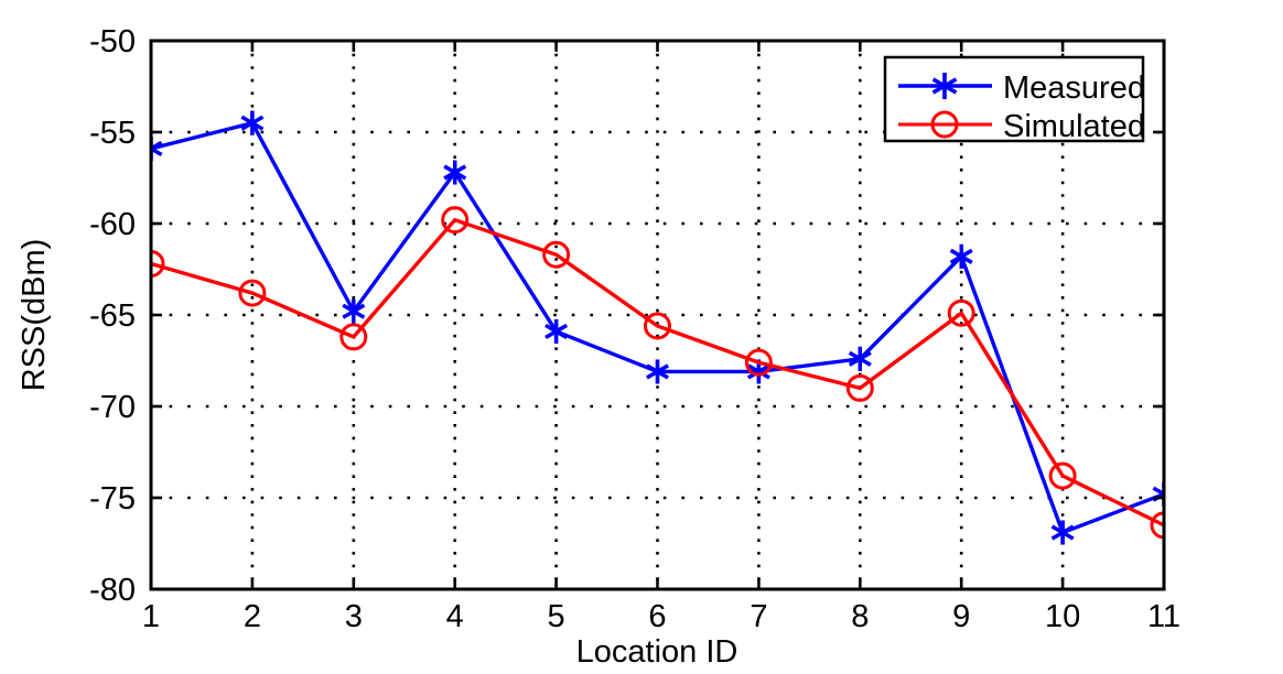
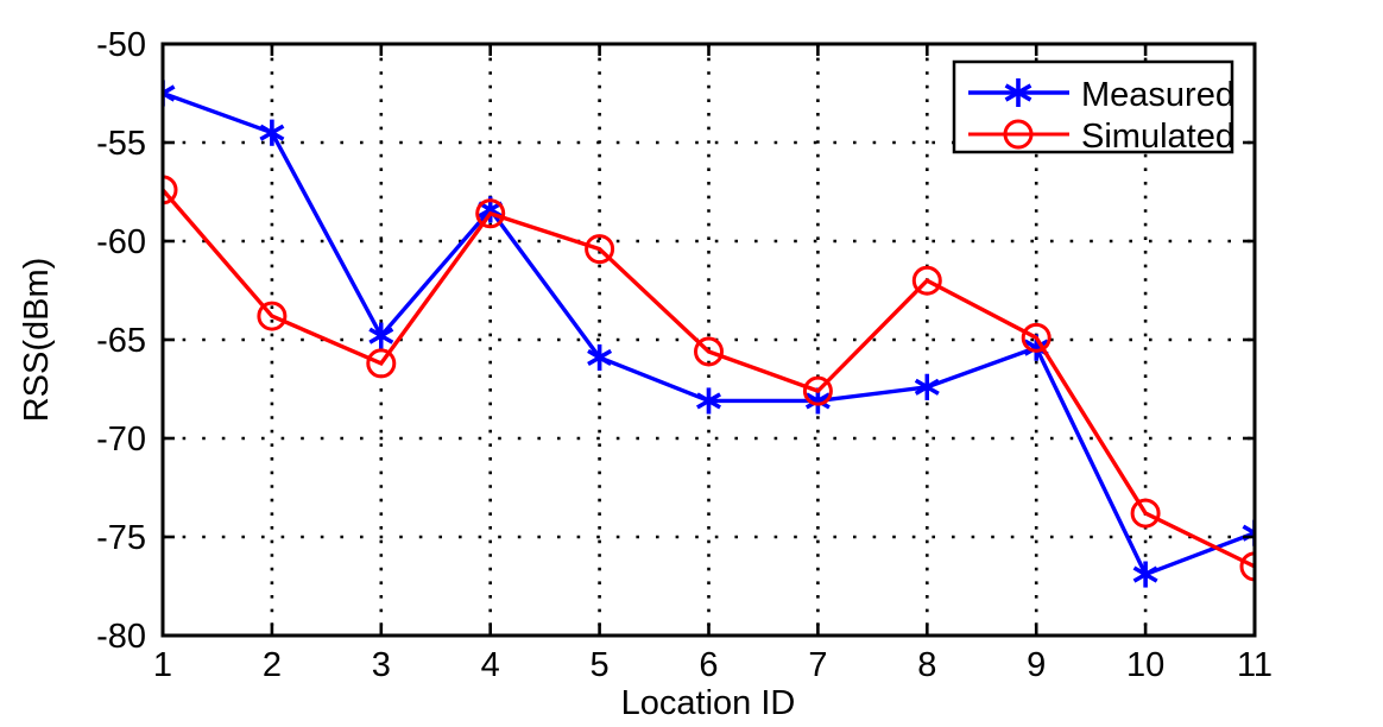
Measured/1: -55.9 -> -52.5
Simulated/1: -62.2 -> -57.4
Measured/4: -57.2 -> -58.4
Simulated/4: -59.8 -> -58.6
Simulated/5: -61.7 -> -60.4
Simulated/8: -69.0 -> -62.0
Measured/9: -61.8 -> -65.4
